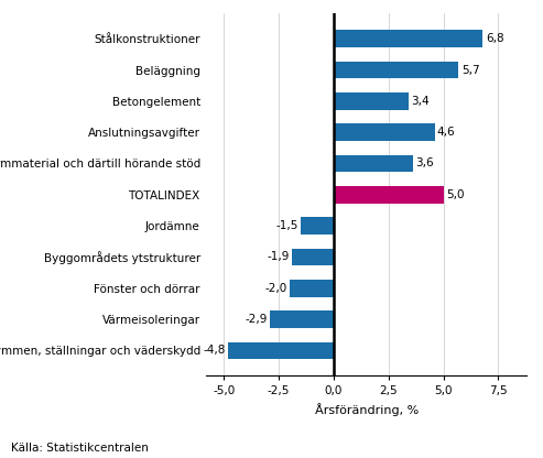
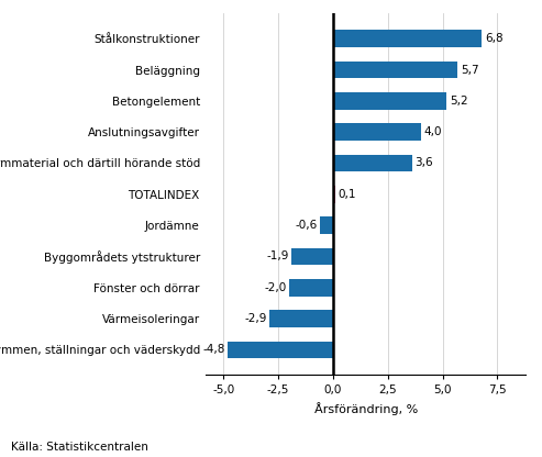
Betongelement: 3,4 -> 5,2
Anslutningsavgifter: 4,6 -> 4,0
TOTALINDEX: 5,0 -> 0,1
Jordämne: -1,5 -> -0,6
